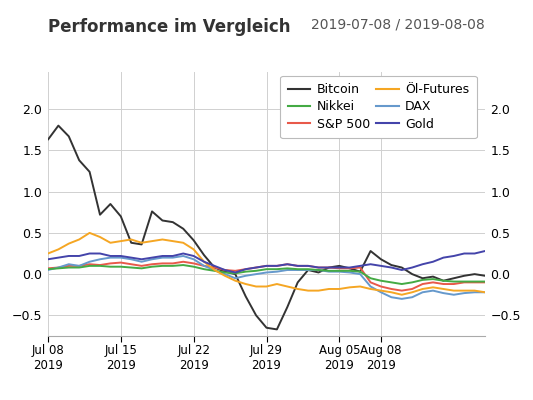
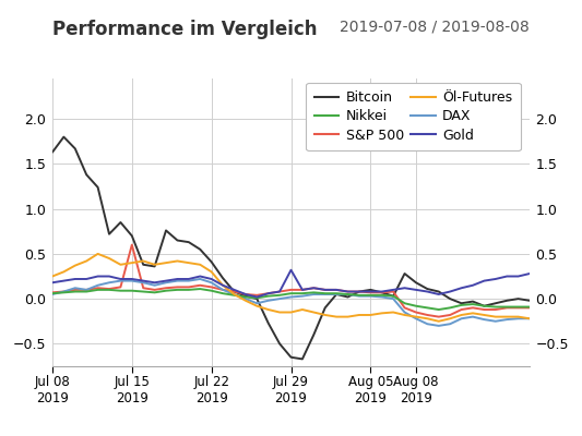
S&P 500/Jul 15 2019: 0.14 -> 0.60
Gold/Jul 29 2019: 0.10 -> 0.32
